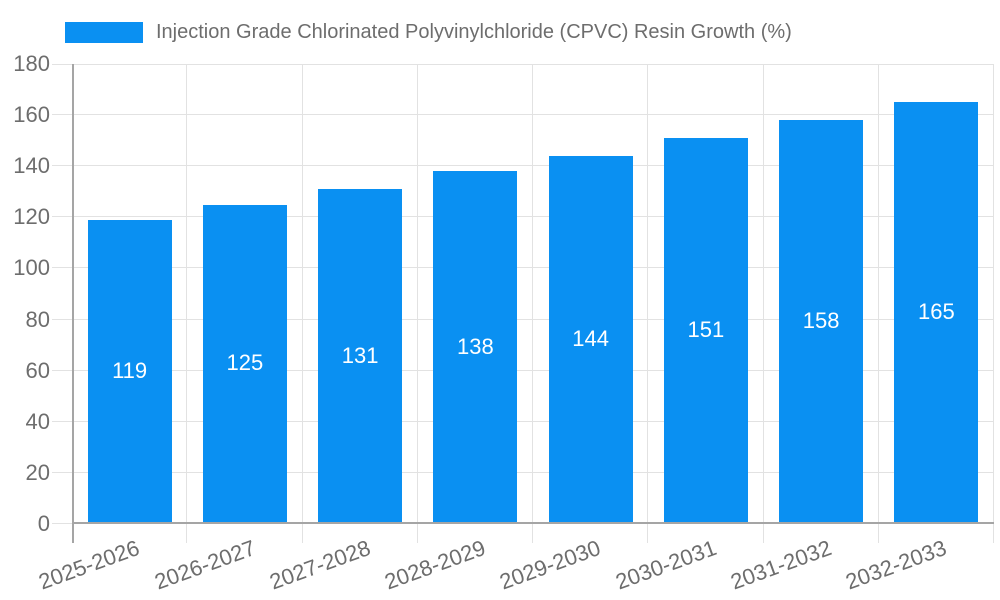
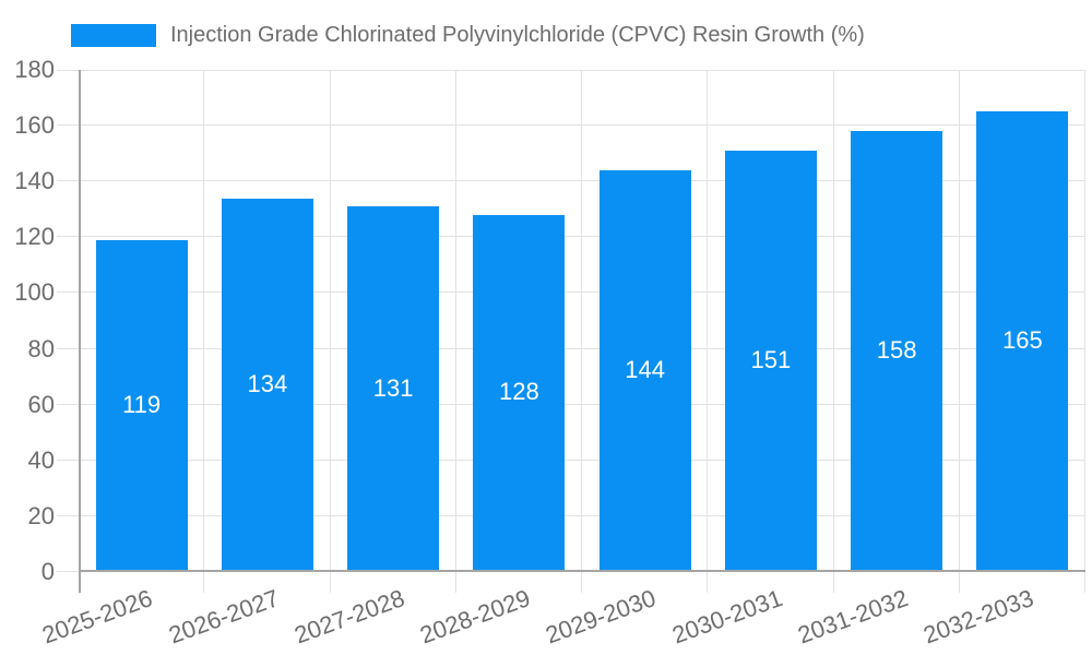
2026-2027: 125 -> 134
2028-2029: 138 -> 128
